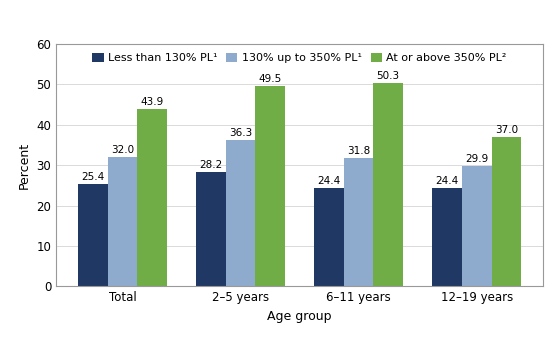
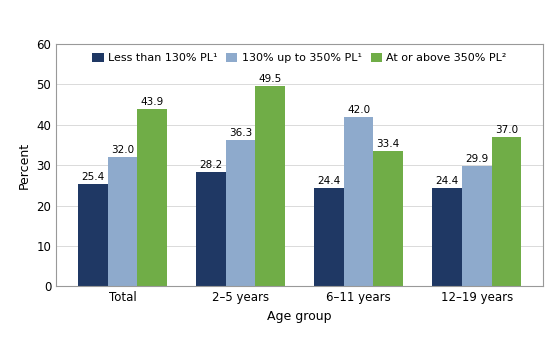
130% up to 350% PL¹/6–11 years: 31.8 -> 42.0
At or above 350% PL²/6–11 years: 50.3 -> 33.4
